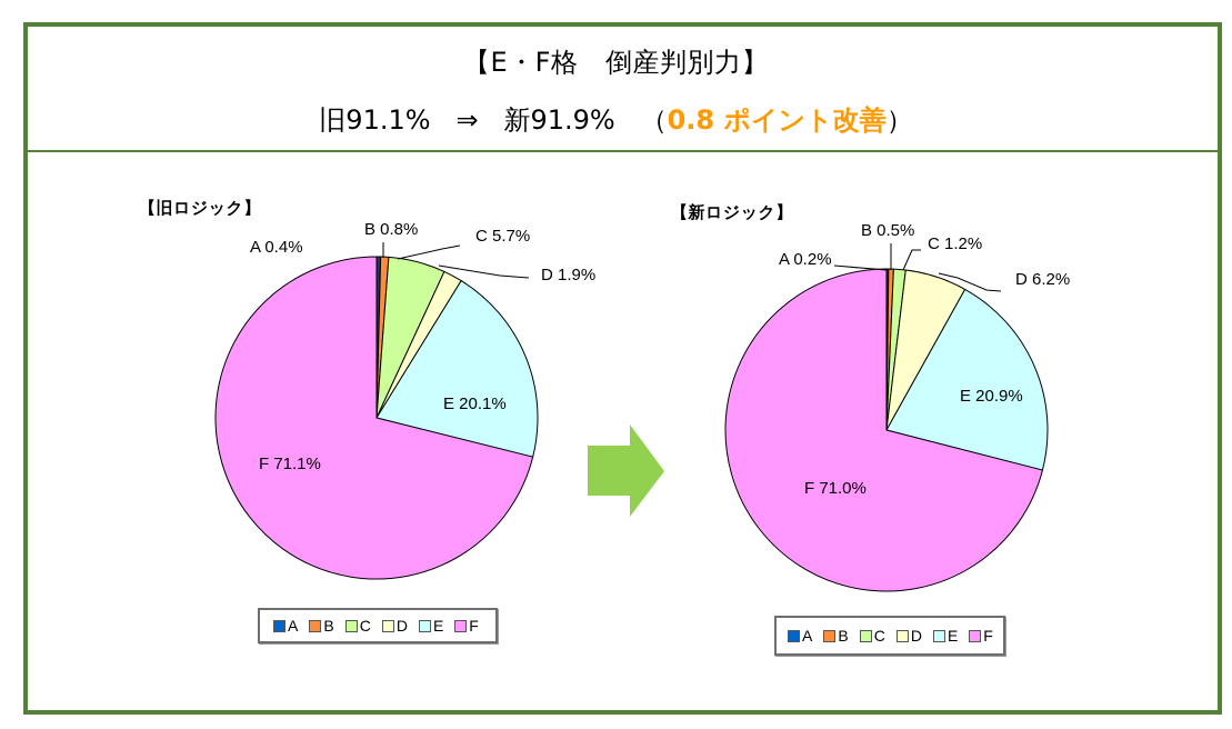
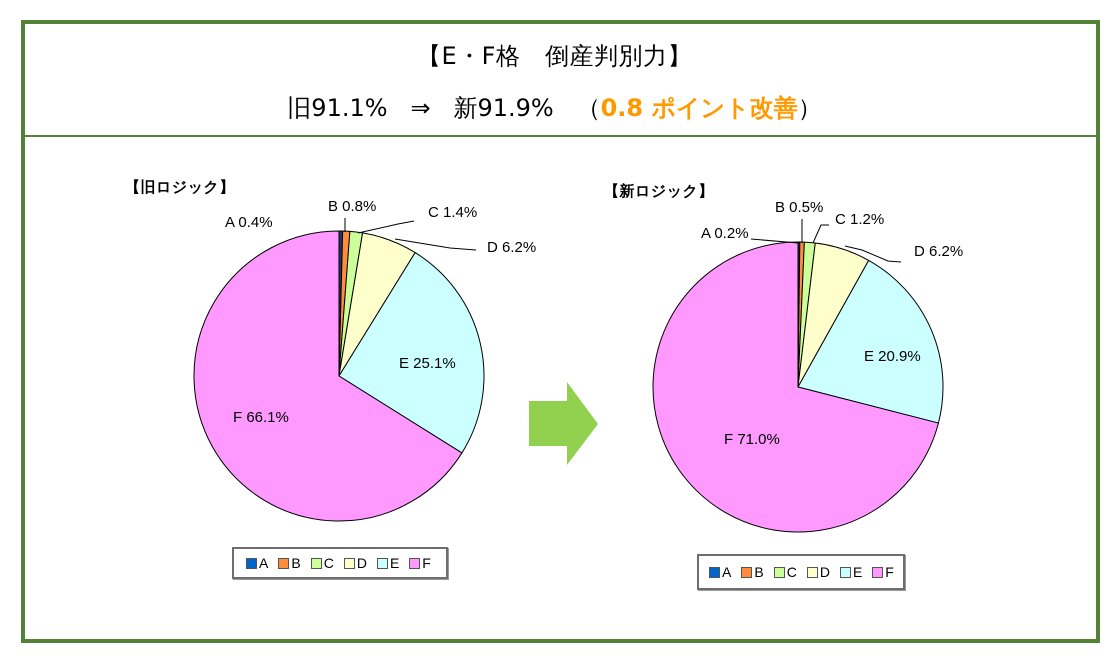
【旧ロジック】/C: 5.7% -> 1.4%
【旧ロジック】/D: 1.9% -> 6.2%
【旧ロジック】/E: 20.1% -> 25.1%
【旧ロジック】/F: 71.1% -> 66.1%
